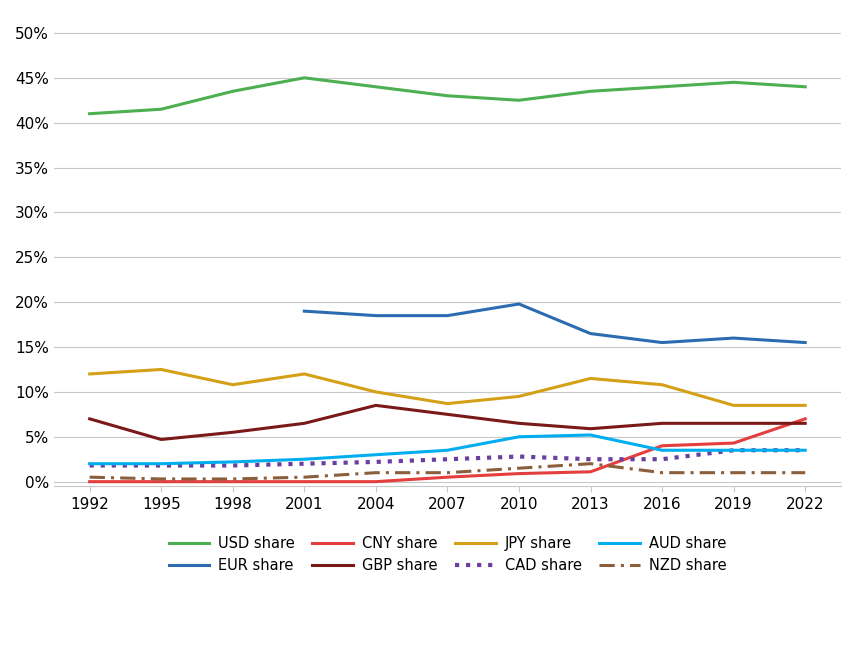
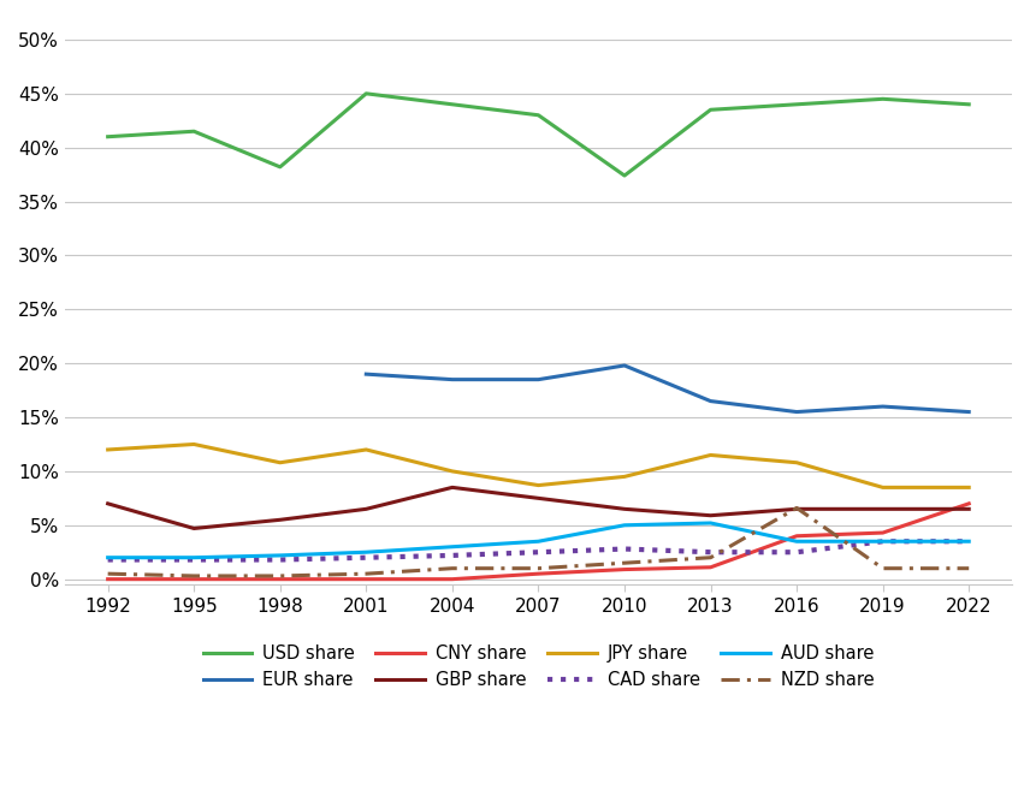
USD share/1998: 43.5% -> 38.2%
USD share/2010: 42.5% -> 37.4%
NZD share/2016: 1.0% -> 6.6%
